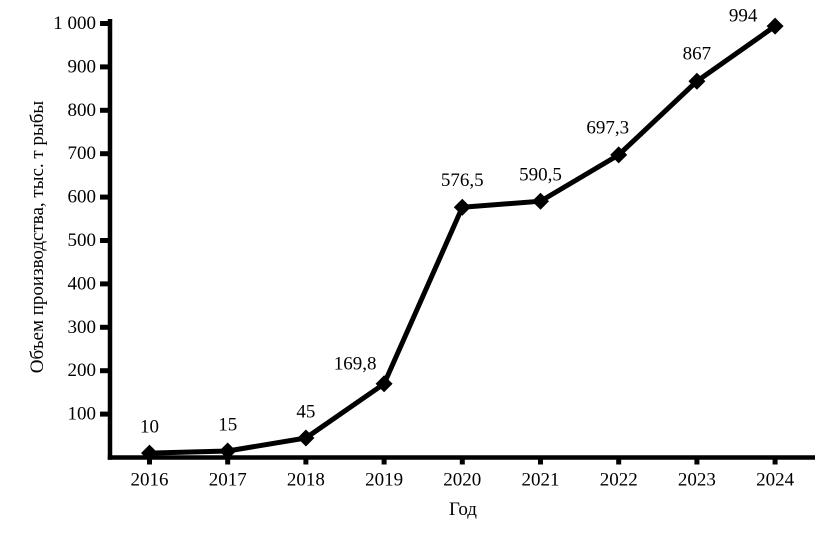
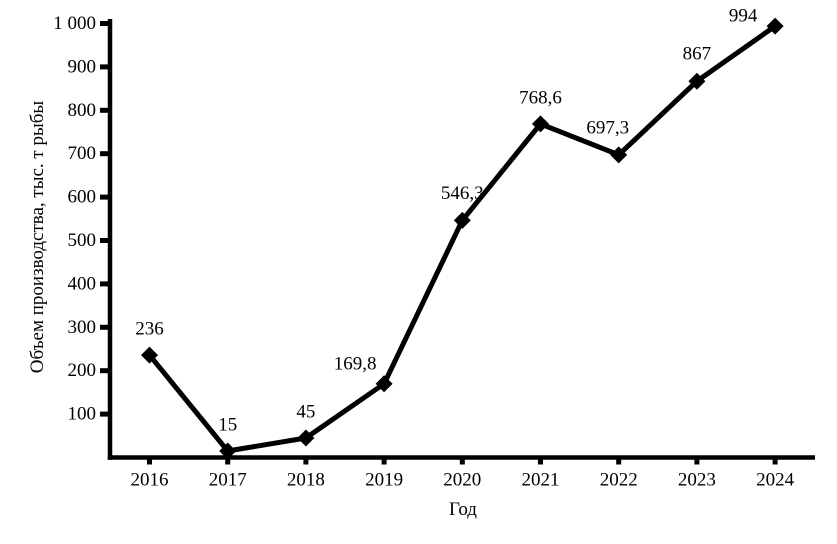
2016: 10 -> 236
2020: 576,5 -> 546,3
2021: 590,5 -> 768,6
